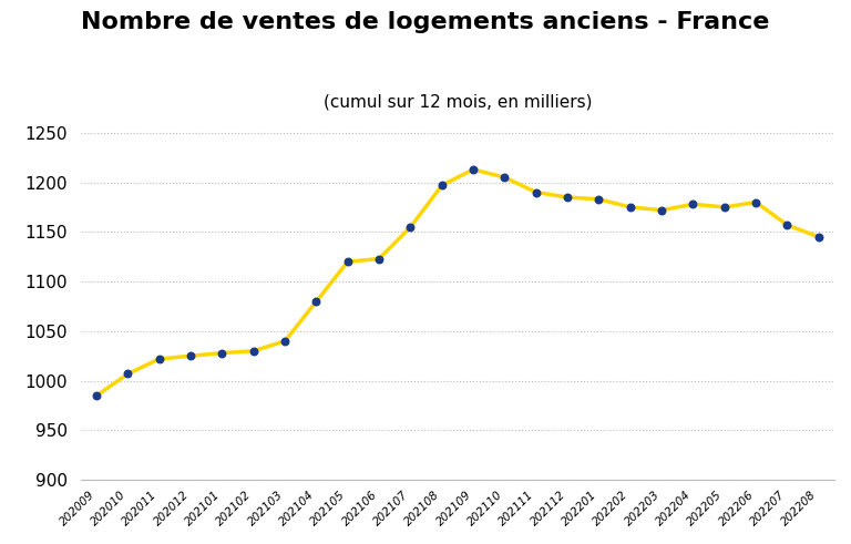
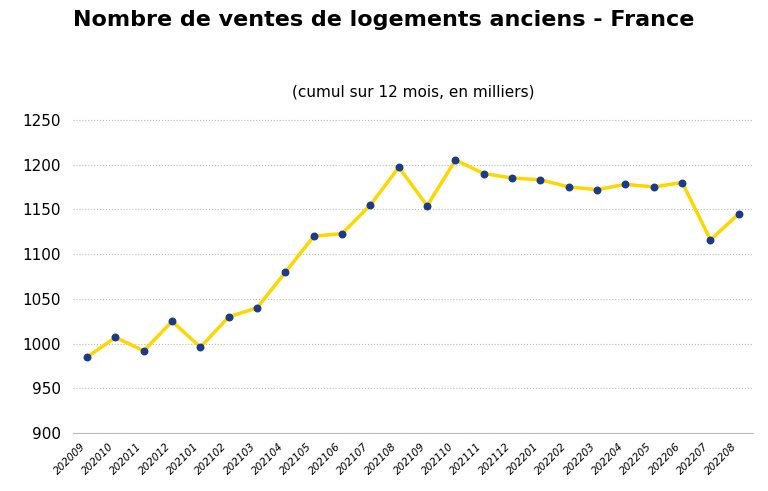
202011: 1022 -> 992
202101: 1028 -> 996
202109: 1213 -> 1154
202207: 1157 -> 1116
